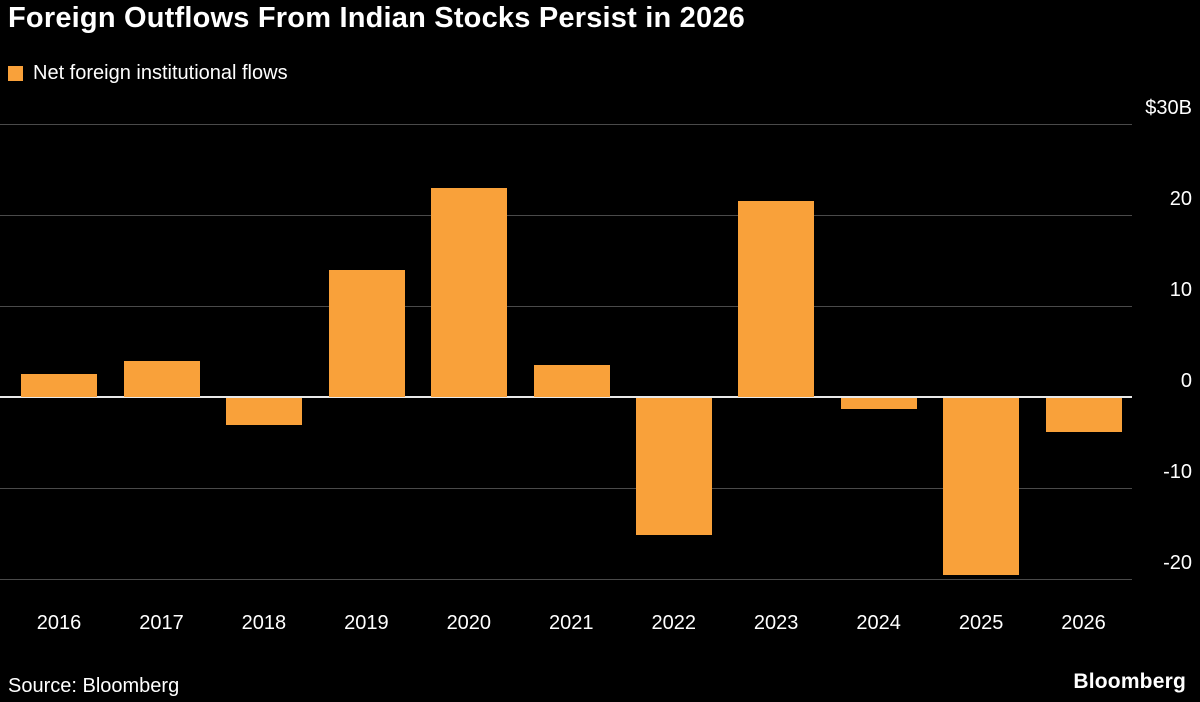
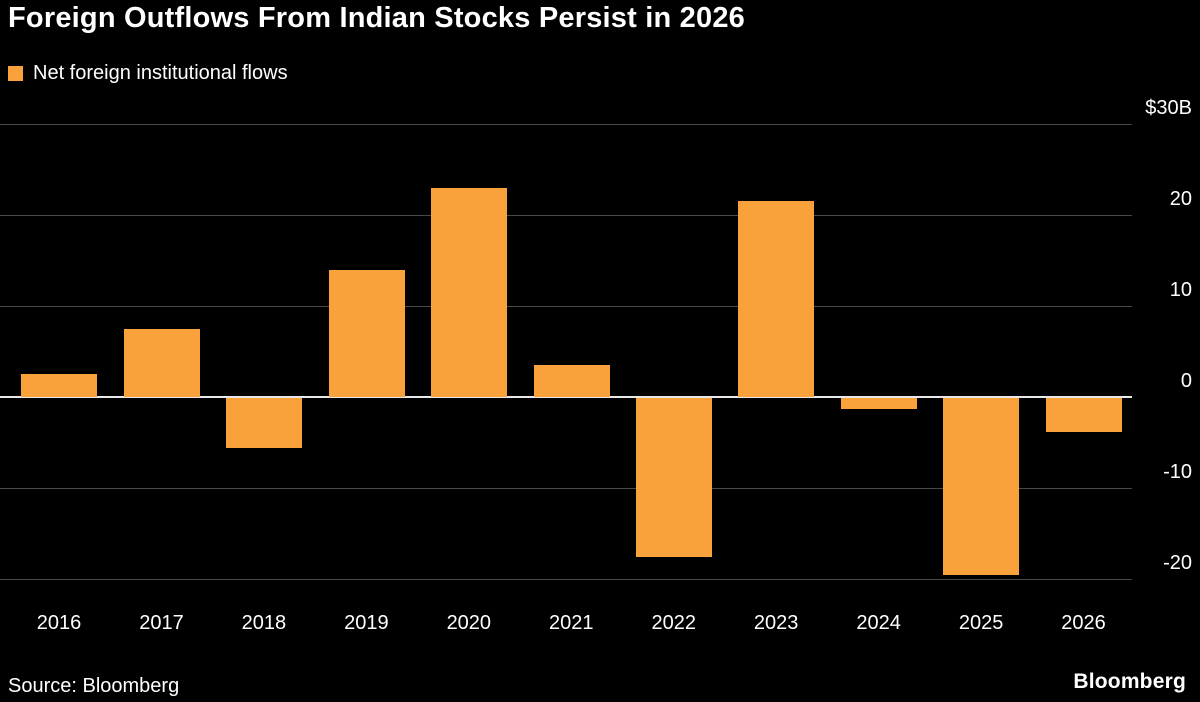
2017: $4B -> $8B
2018: -$3B -> -$6B
2022: -$15B -> -$18B
